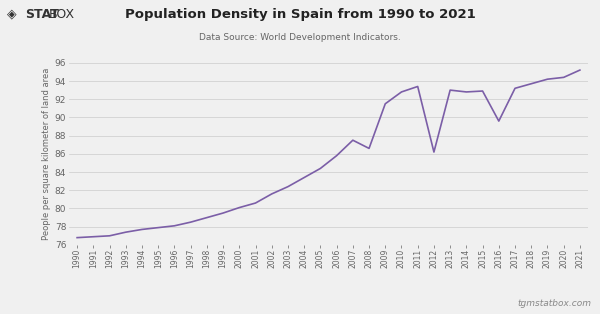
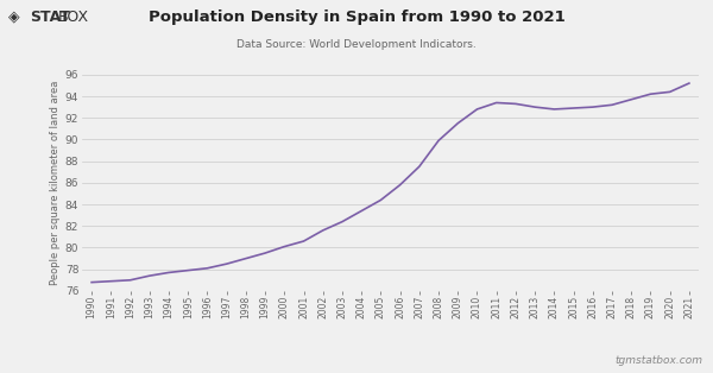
2008: 86.6 -> 89.9
2012: 86.2 -> 93.3
2016: 89.6 -> 93.0
